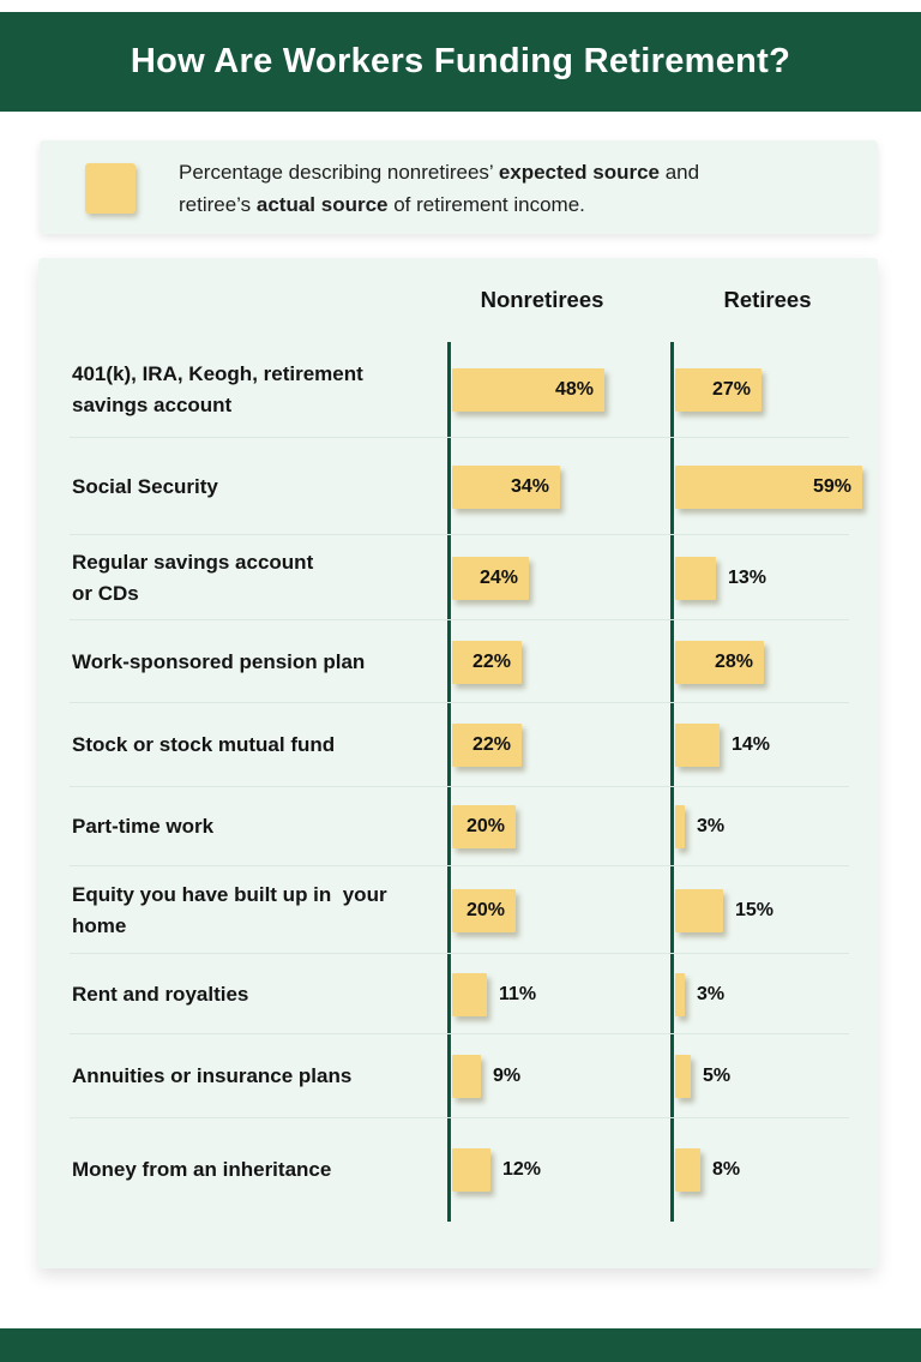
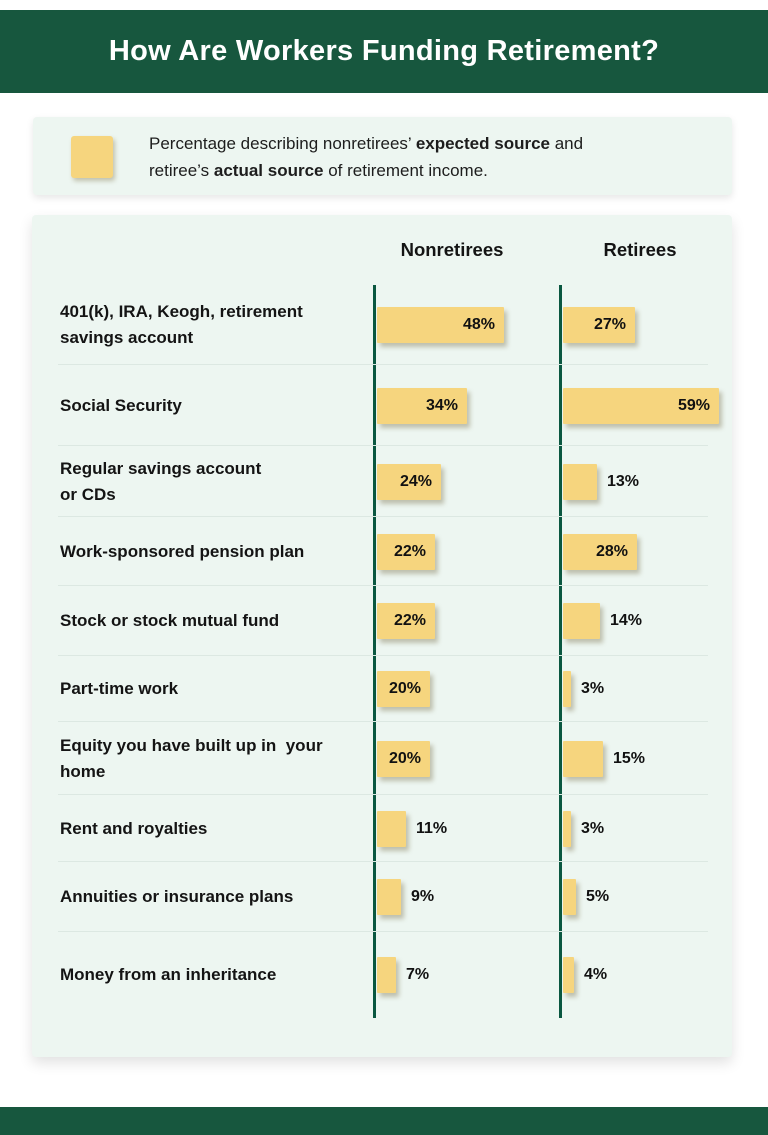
Nonretirees/Money from an inheritance: 12% -> 7%
Retirees/Money from an inheritance: 8% -> 4%
